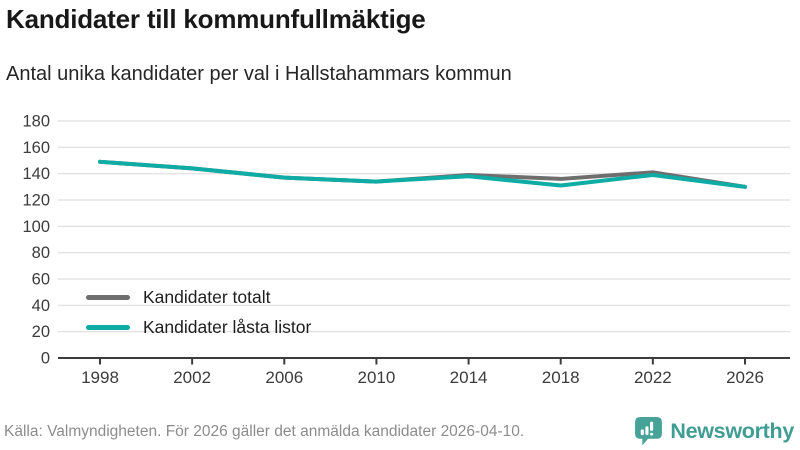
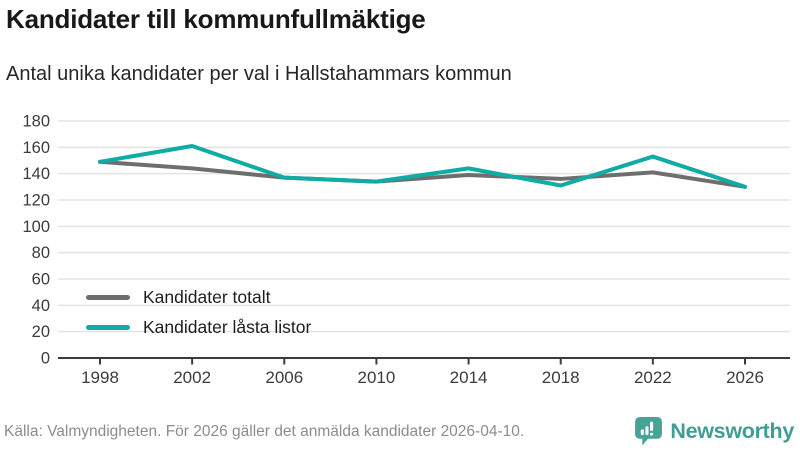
Kandidater låsta listor/2002: 144 -> 161
Kandidater låsta listor/2014: 138 -> 144
Kandidater låsta listor/2022: 139 -> 153
